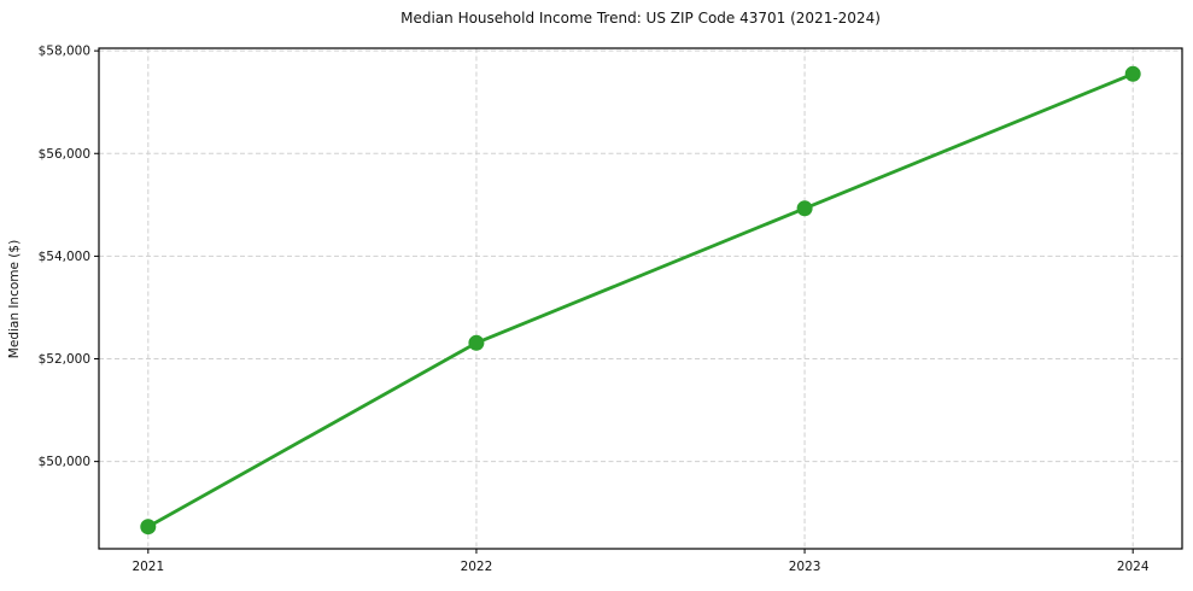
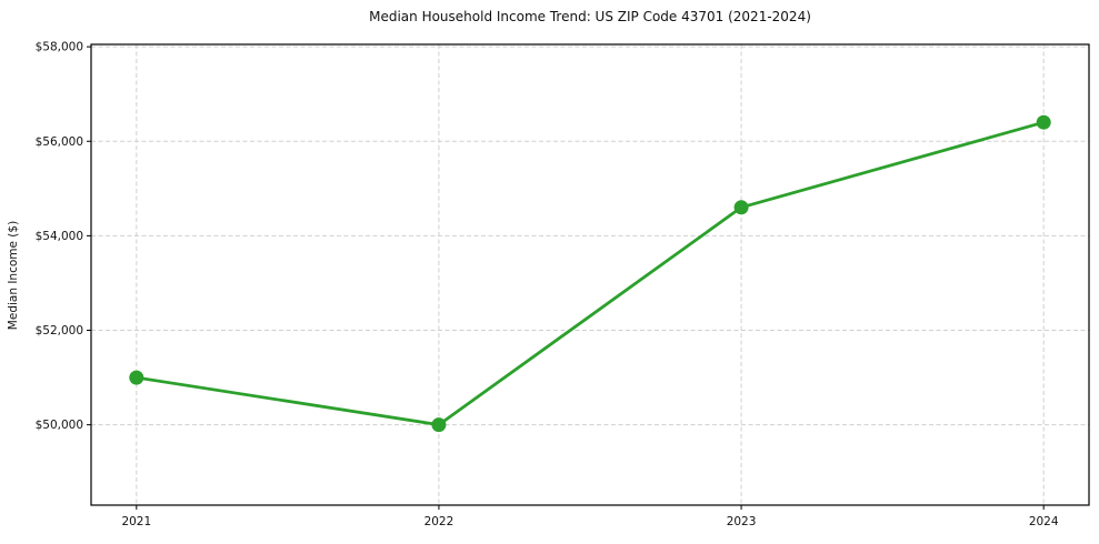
2021: $48700 -> $51000
2022: $52300 -> $50000
2023: $54900 -> $54600
2024: $57600 -> $56400
